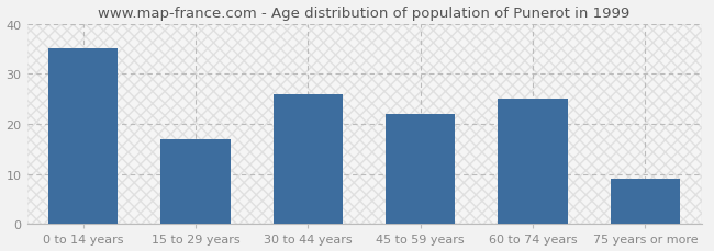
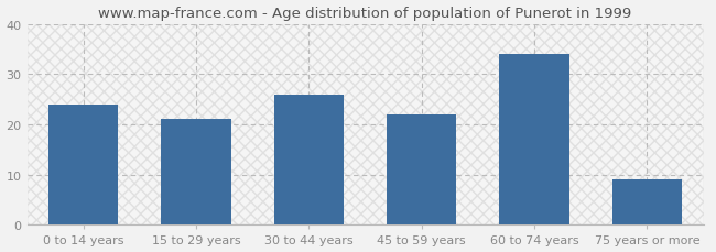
0 to 14 years: 35 -> 24
15 to 29 years: 17 -> 21
60 to 74 years: 25 -> 34
